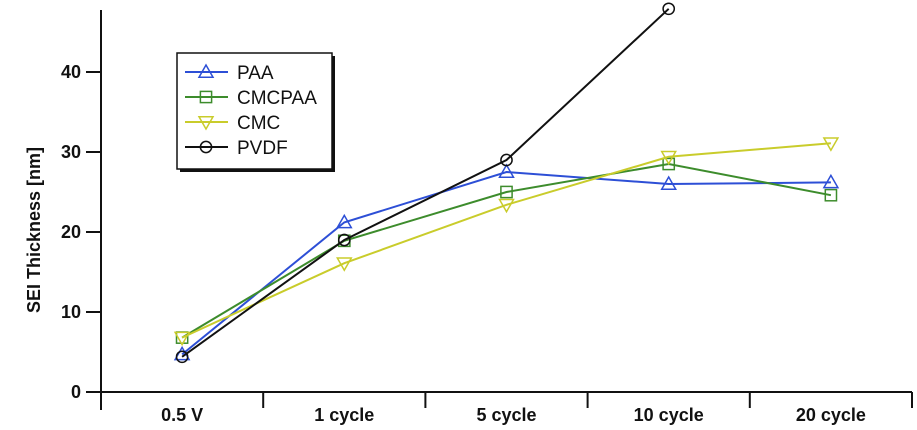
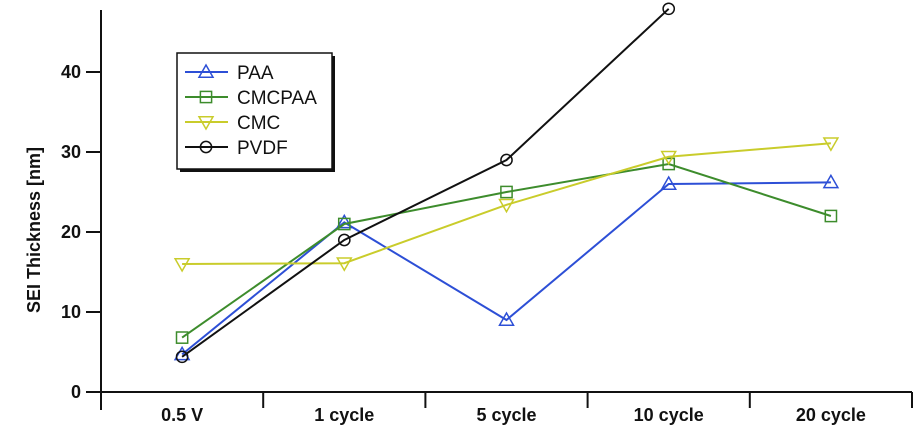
CMC/0.5 V: 7 -> 16
CMCPAA/1 cycle: 19 -> 21
PAA/5 cycle: 28 -> 9
CMCPAA/20 cycle: 25 -> 22
